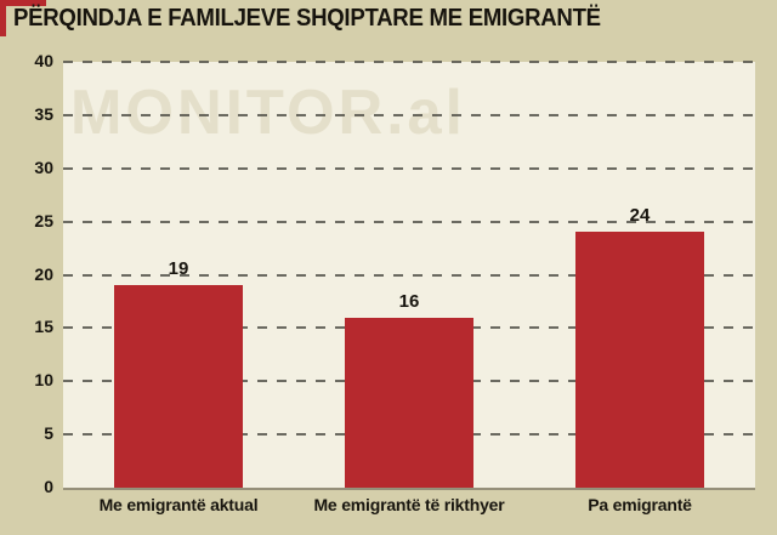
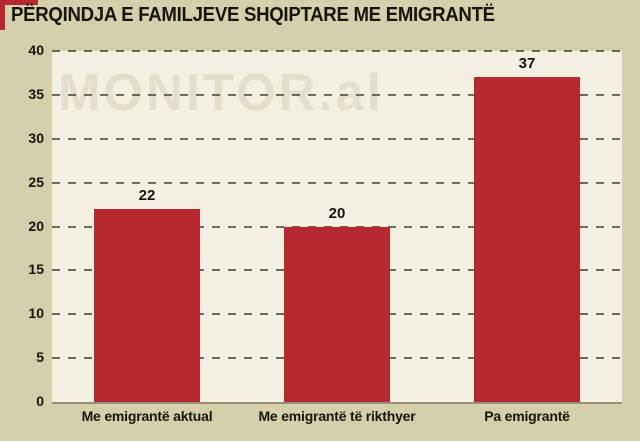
Me emigrantë aktual: 19 -> 22
Me emigrantë të rikthyer: 16 -> 20
Pa emigrantë: 24 -> 37
